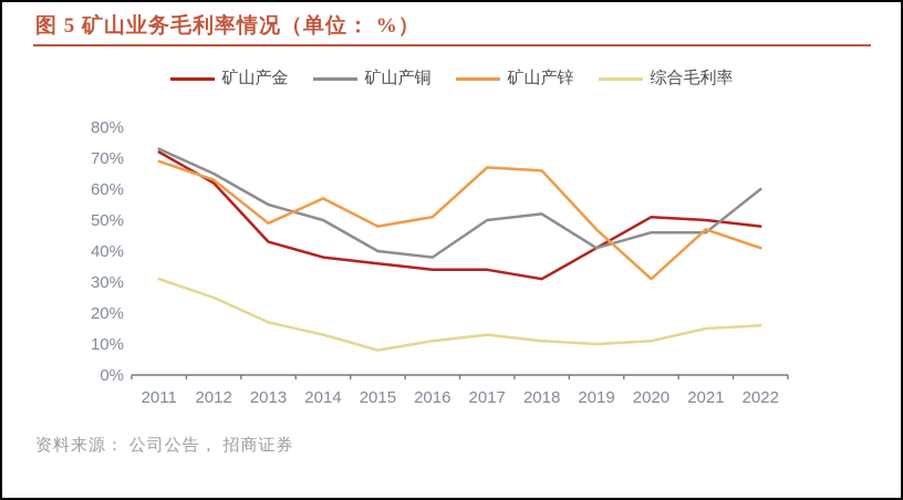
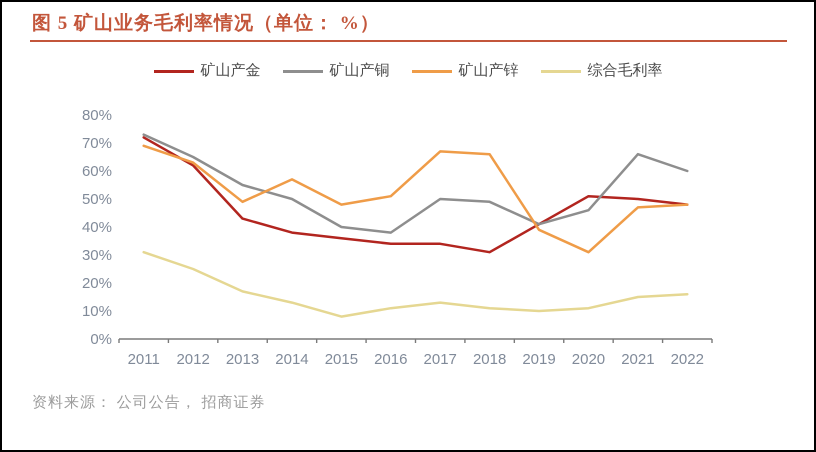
矿山产铜/2018: 52% -> 49%
矿山产锌/2019: 47% -> 39%
矿山产铜/2021: 46% -> 66%
矿山产锌/2022: 41% -> 48%
